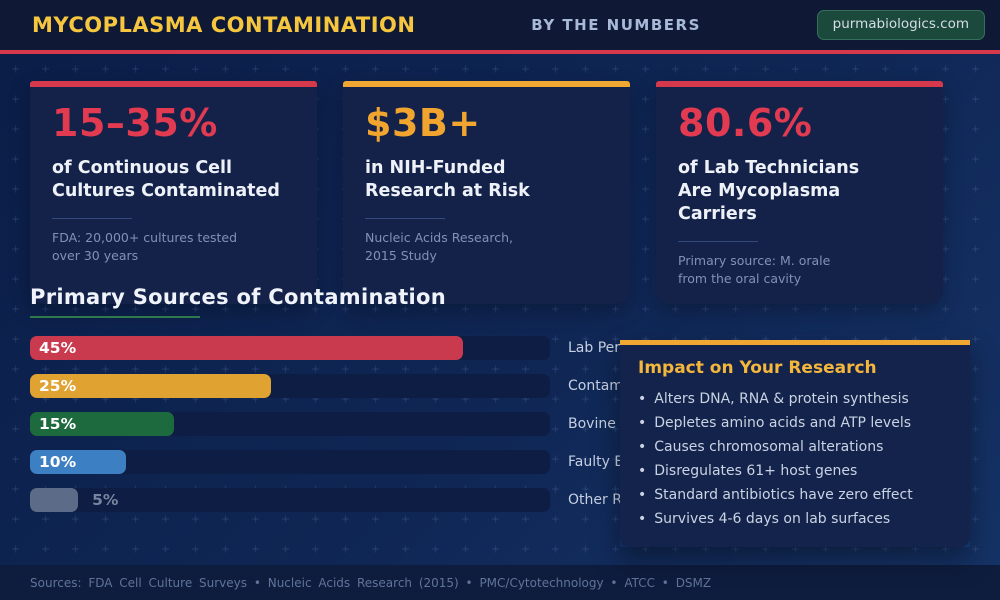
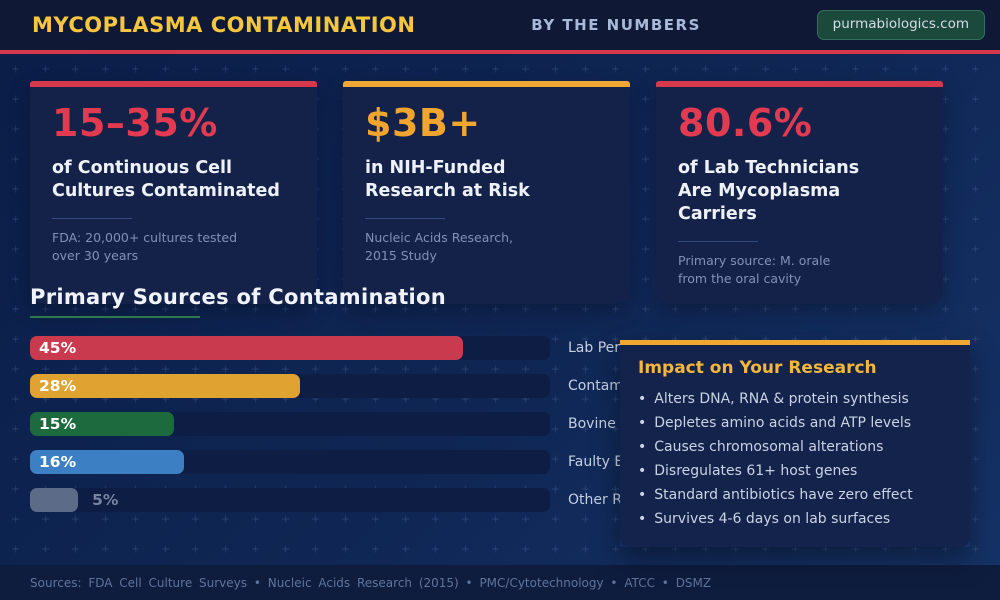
Contaminated Cell Lines: 25% -> 28%
Faulty Equipment: 10% -> 16%
